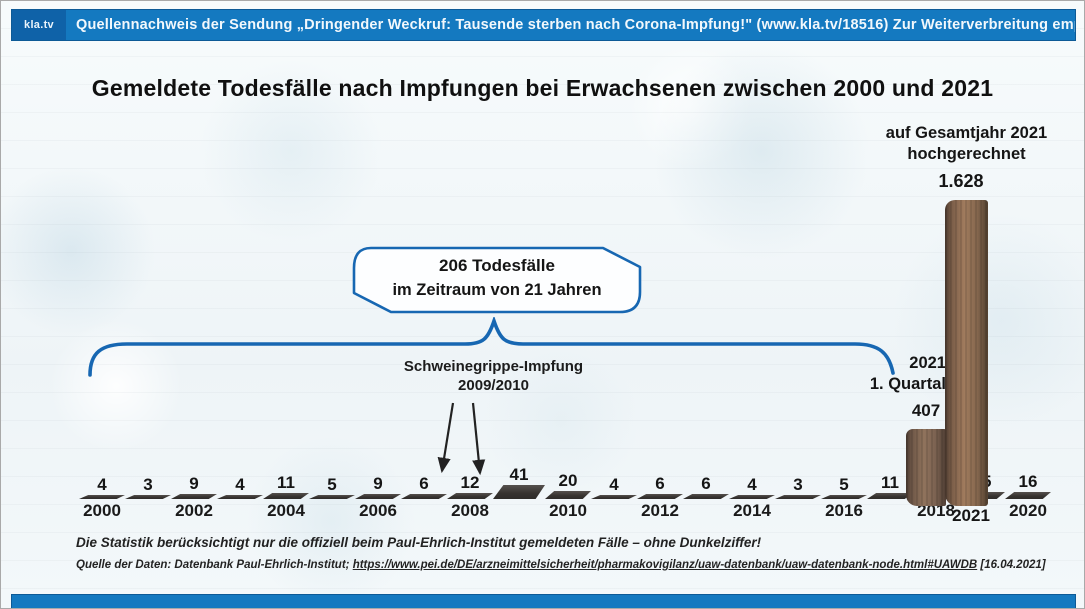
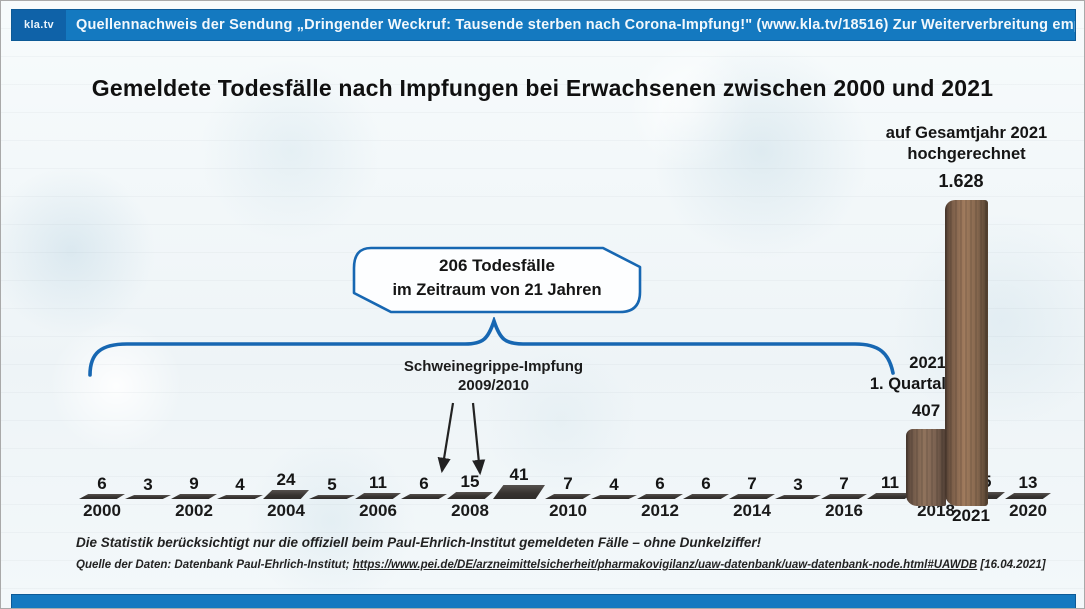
2000: 4 -> 6
2004: 11 -> 24
2006: 9 -> 11
2008: 12 -> 15
2010: 20 -> 7
2014: 4 -> 7
2016: 5 -> 7
2020: 16 -> 13
